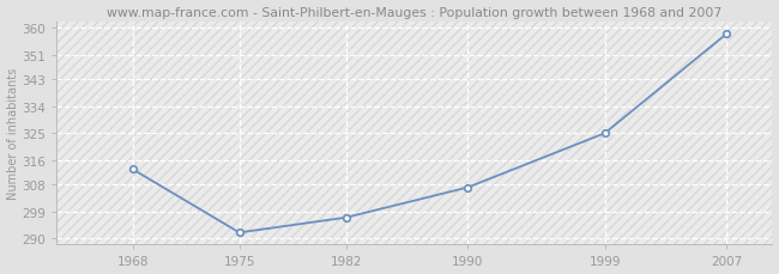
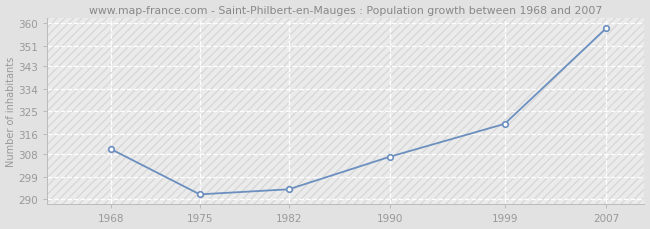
1968: 313 -> 310
1982: 297 -> 294
1999: 325 -> 320
